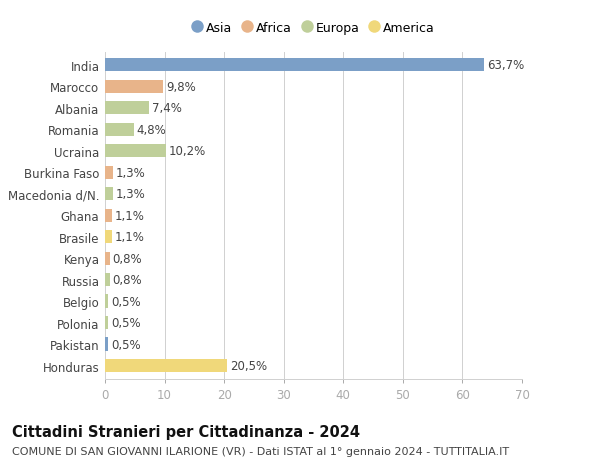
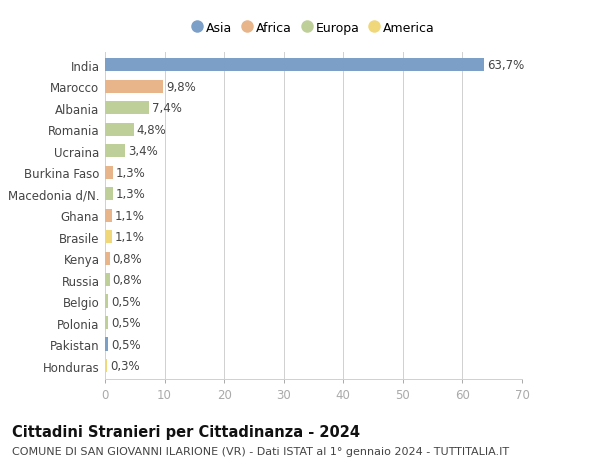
Ucraina: 10,2% -> 3,4%
Honduras: 20,5% -> 0,3%
